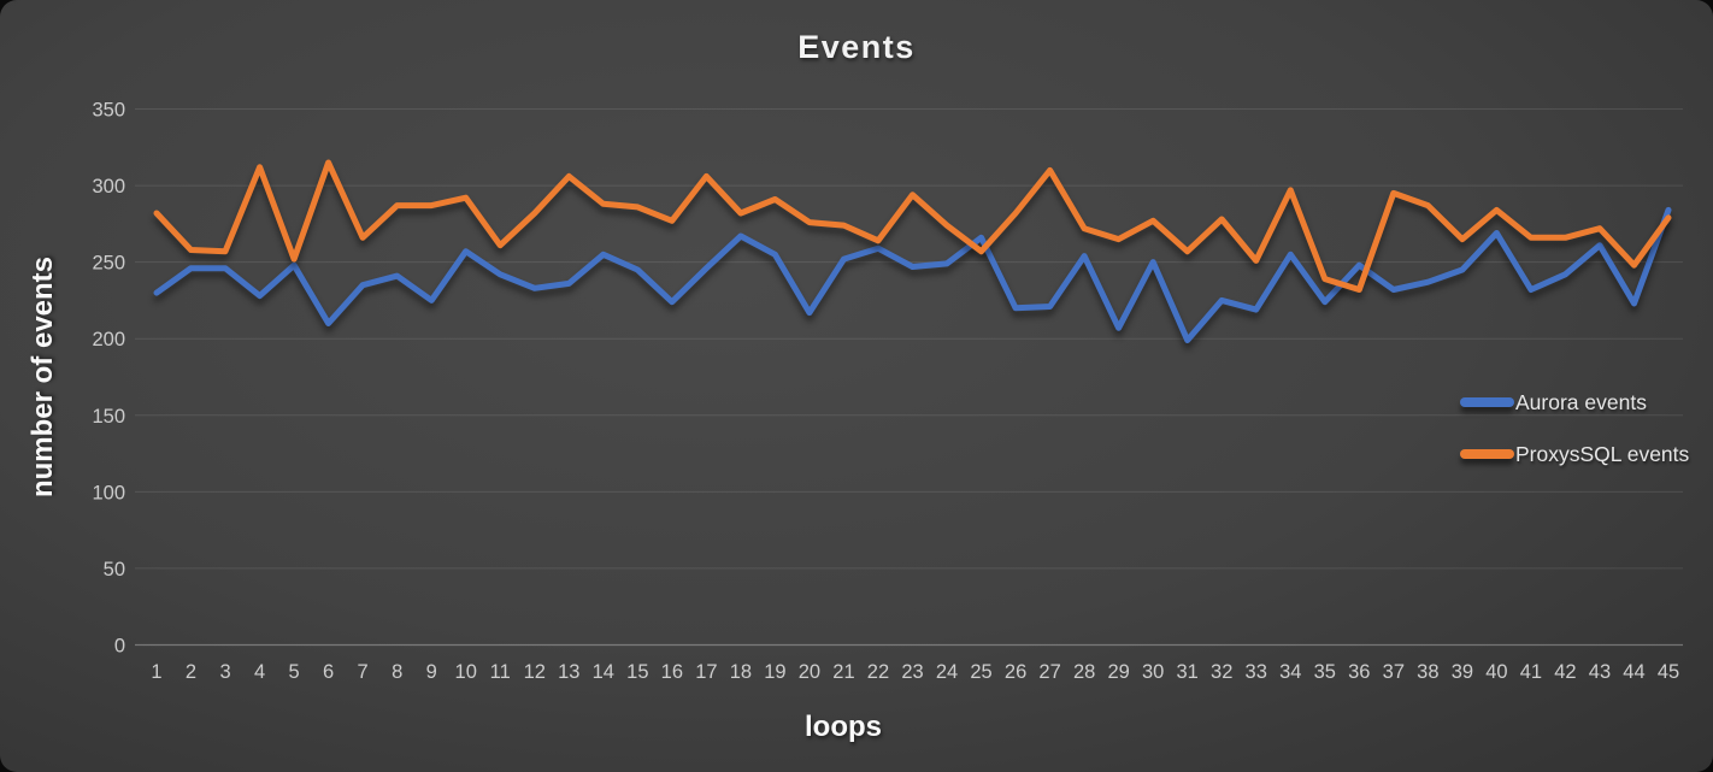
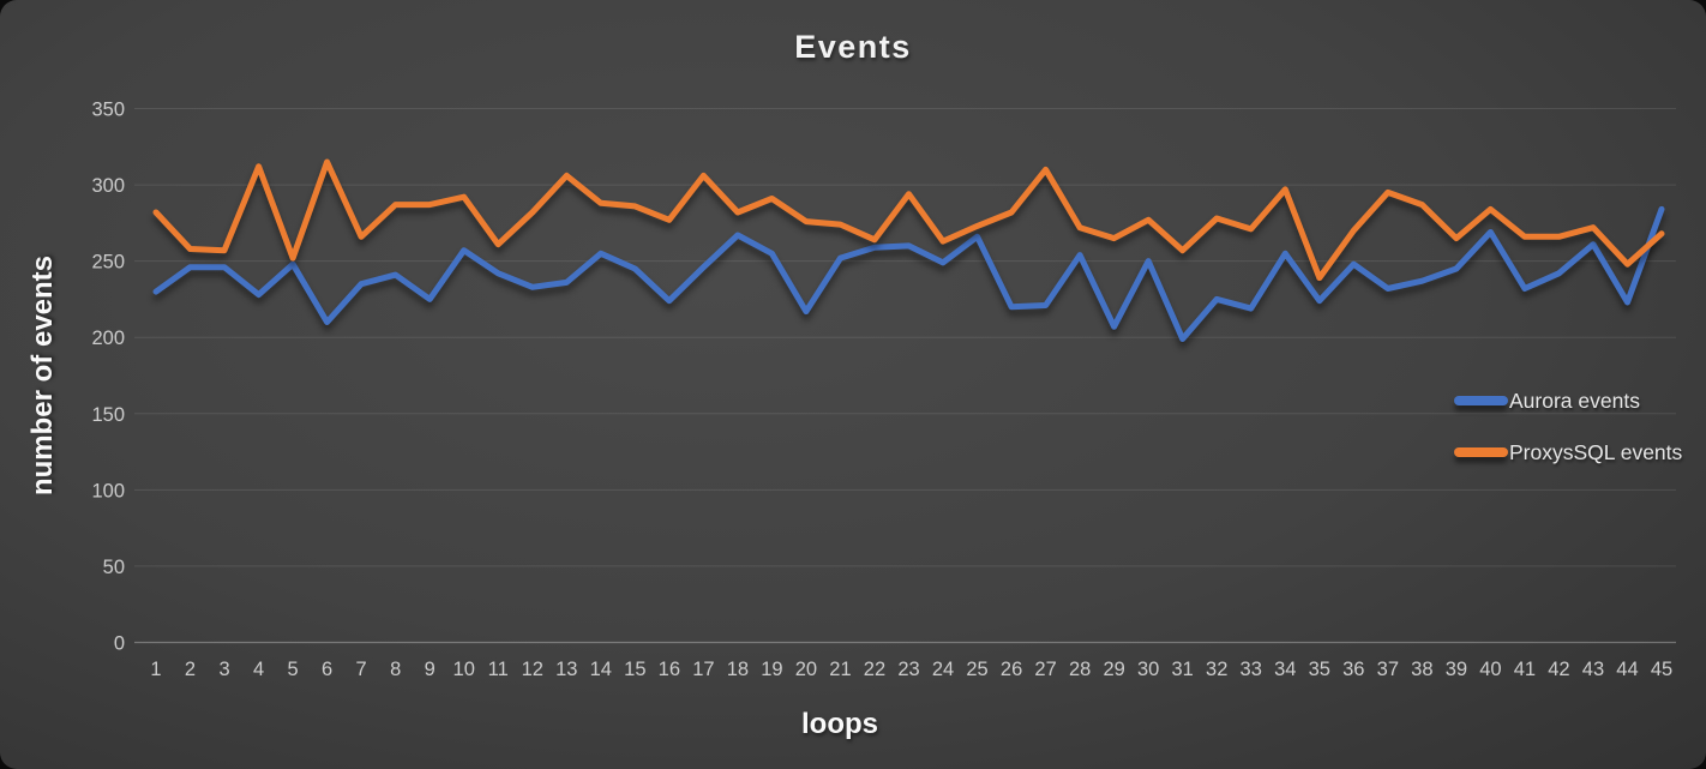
Aurora events/23: 247 -> 260
ProxysSQL events/24: 274 -> 263
ProxysSQL events/25: 257 -> 273
ProxysSQL events/33: 251 -> 271
ProxysSQL events/36: 232 -> 270
ProxysSQL events/45: 279 -> 268
